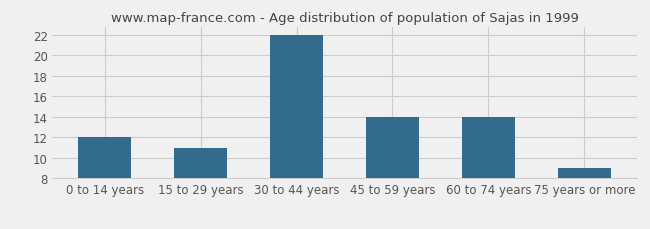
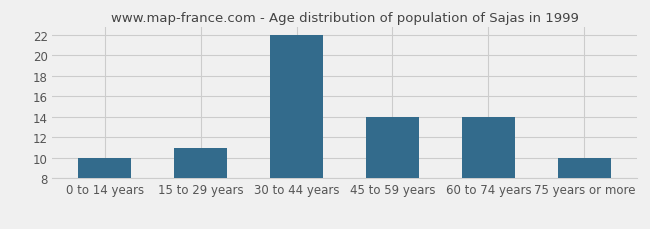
0 to 14 years: 12 -> 10
75 years or more: 9 -> 10
